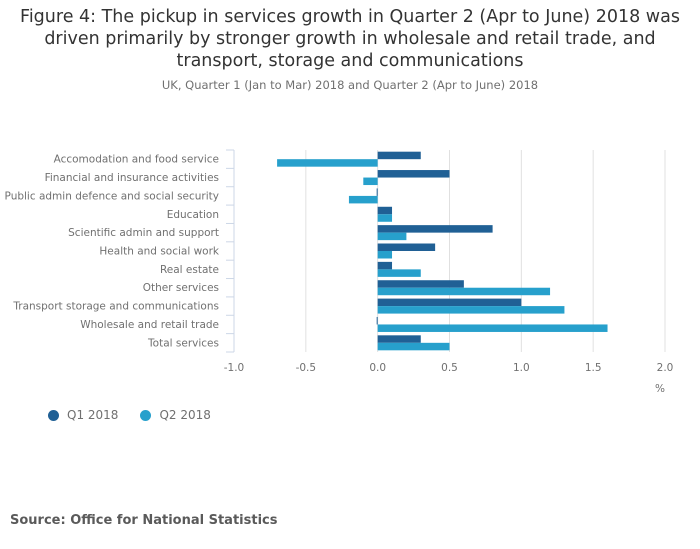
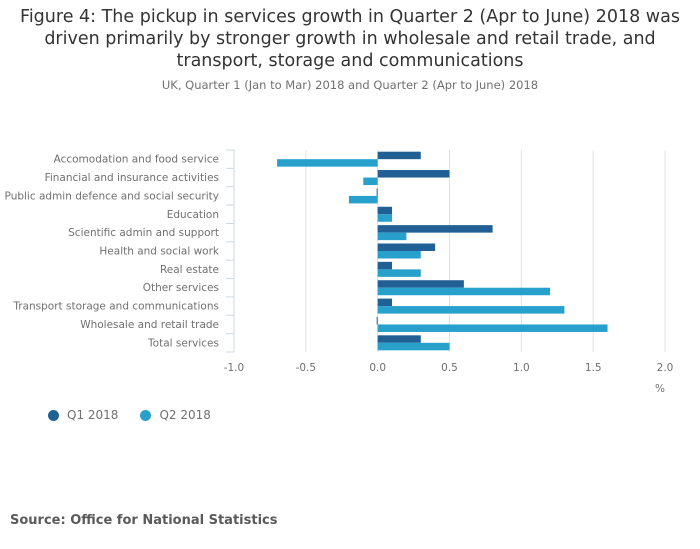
Q2 2018/Health and social work: 0.1 -> 0.3
Q1 2018/Transport storage and communications: 1.0 -> 0.1
